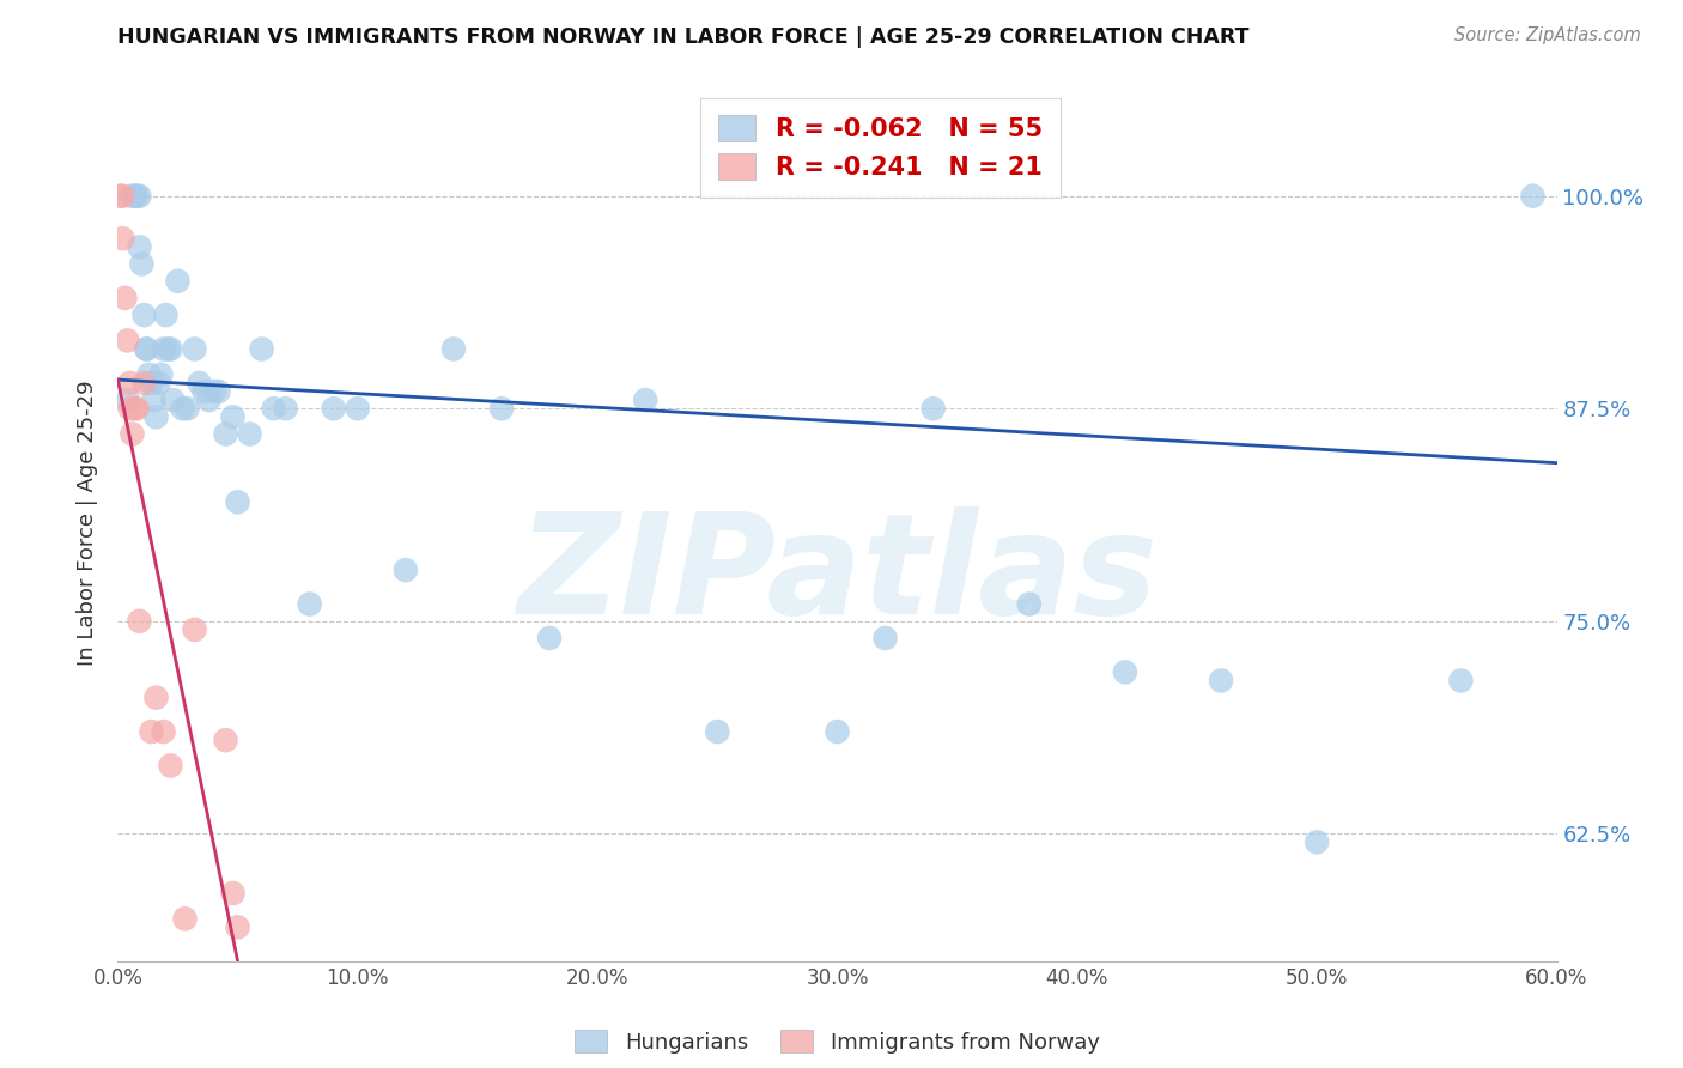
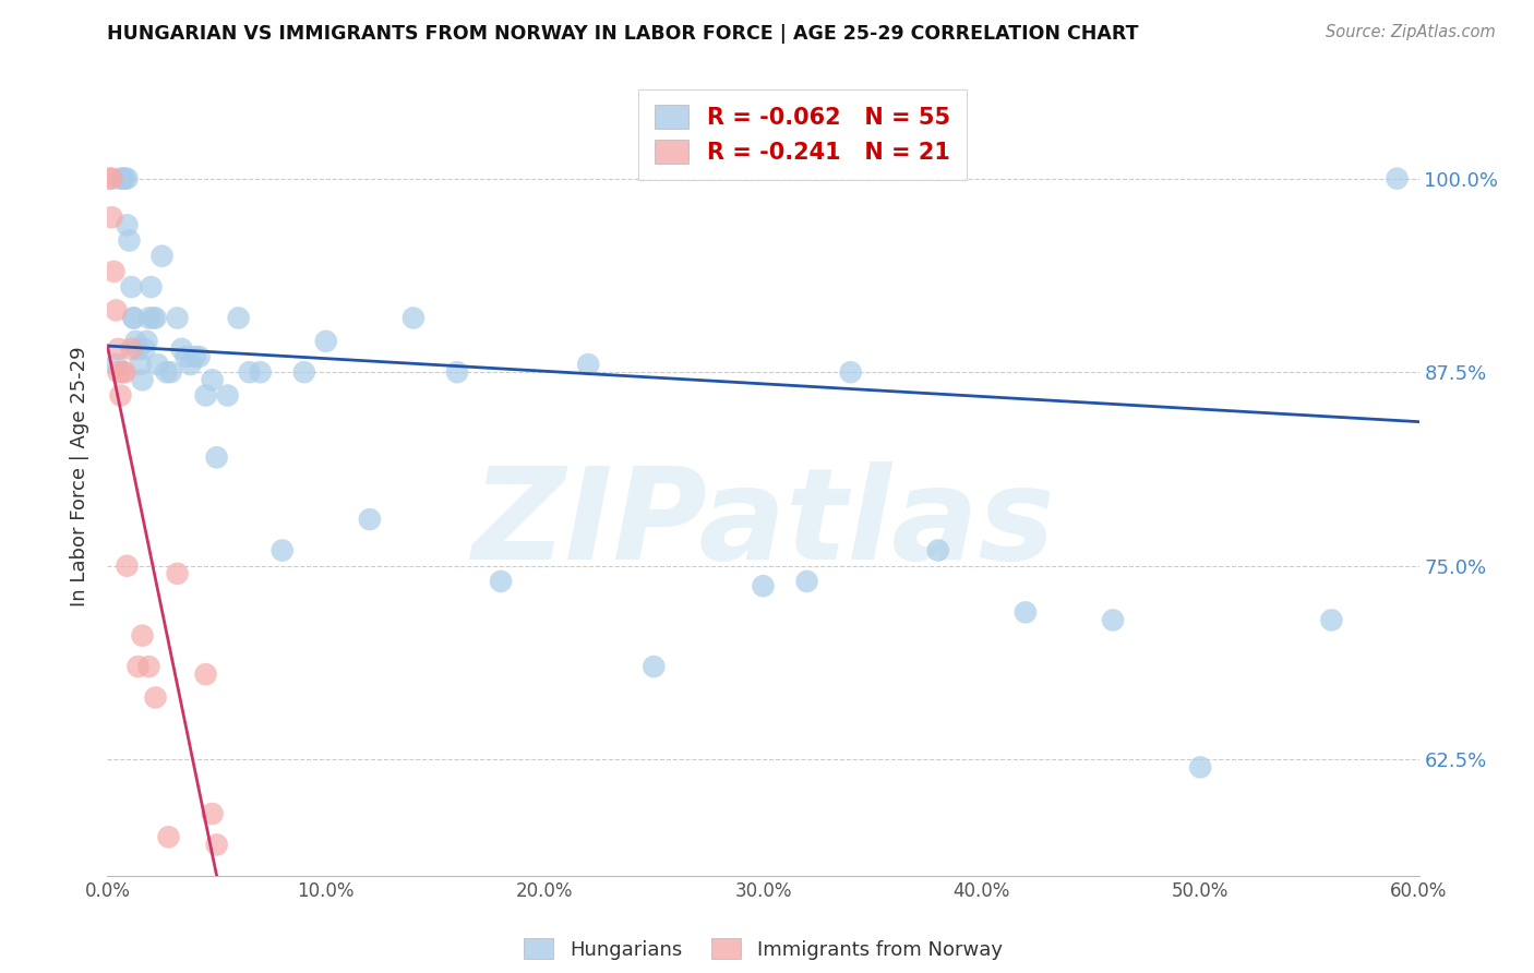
Hungarians/10.0%: 87.5% -> 89.5%
Hungarians/30.0%: 68.5% -> 73.7%
